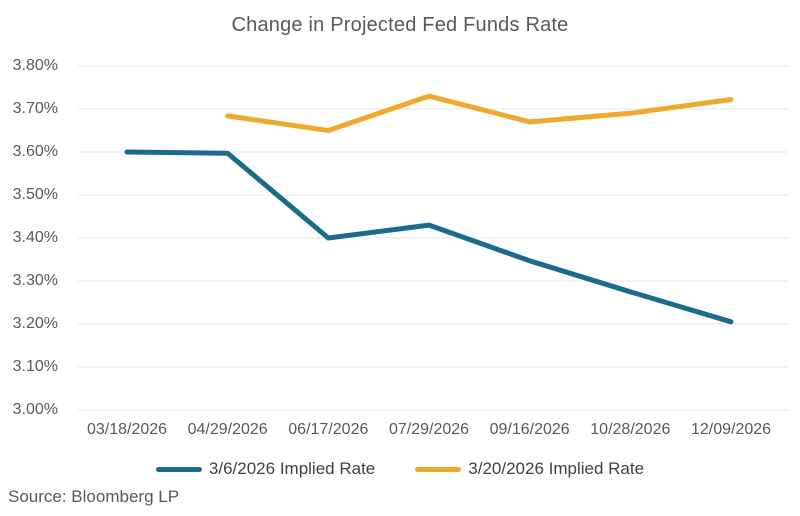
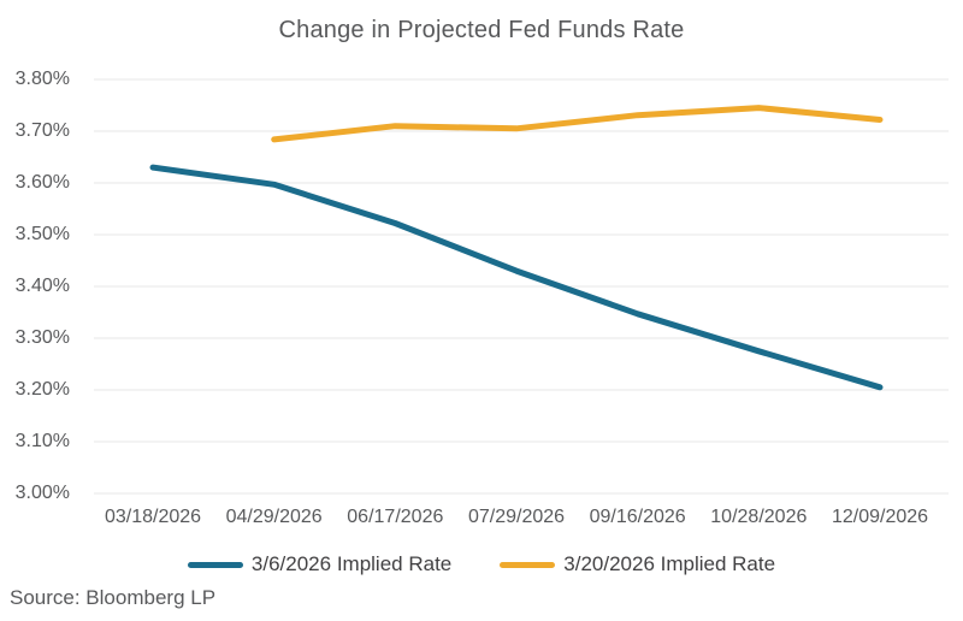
3/6/2026 Implied Rate/03/18/2026: 3.60% -> 3.63%
3/6/2026 Implied Rate/06/17/2026: 3.40% -> 3.52%
3/20/2026 Implied Rate/06/17/2026: 3.65% -> 3.71%
3/20/2026 Implied Rate/07/29/2026: 3.73% -> 3.71%
3/20/2026 Implied Rate/09/16/2026: 3.67% -> 3.73%
3/20/2026 Implied Rate/10/28/2026: 3.69% -> 3.75%
